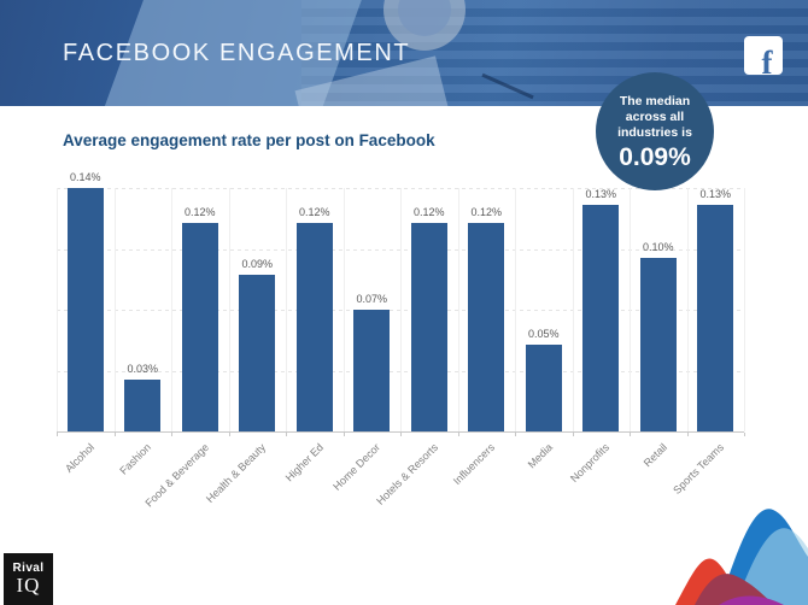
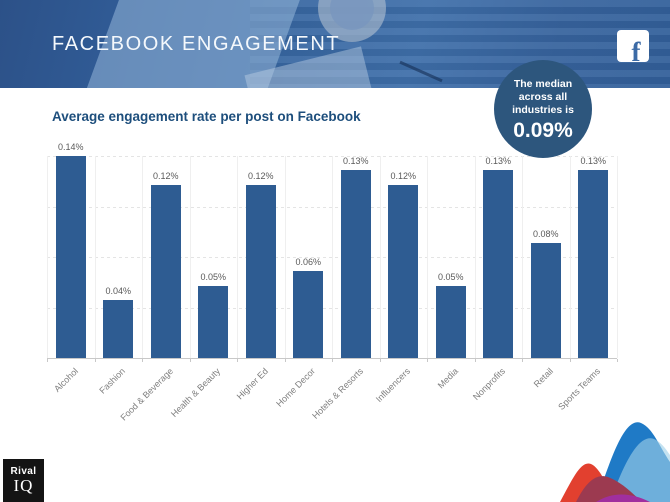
Fashion: 0.03% -> 0.04%
Health & Beauty: 0.09% -> 0.05%
Home Decor: 0.07% -> 0.06%
Hotels & Resorts: 0.12% -> 0.13%
Retail: 0.10% -> 0.08%
